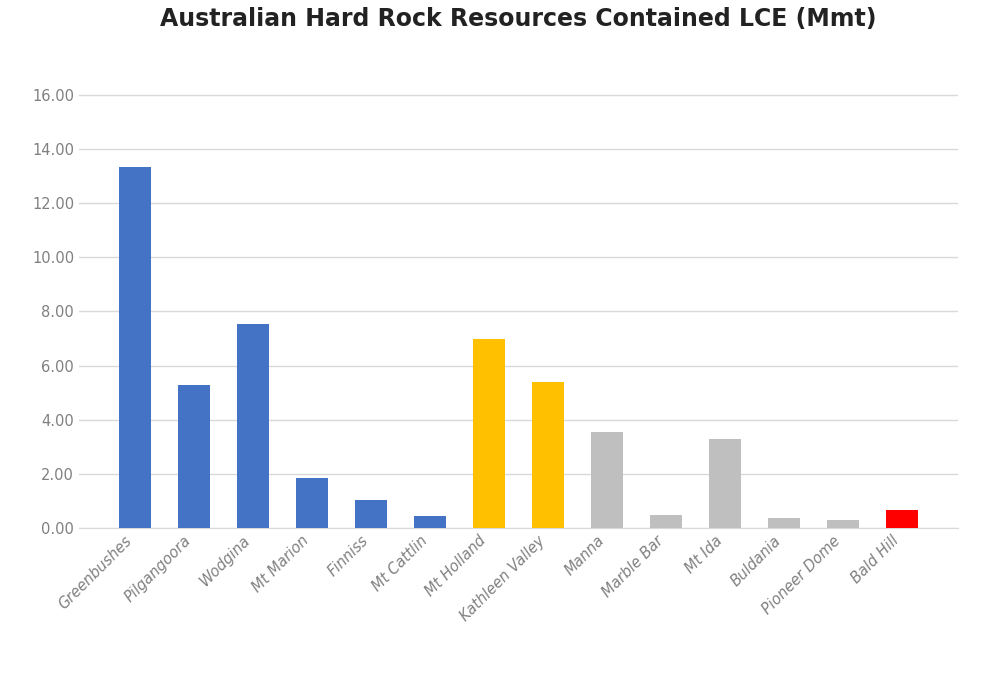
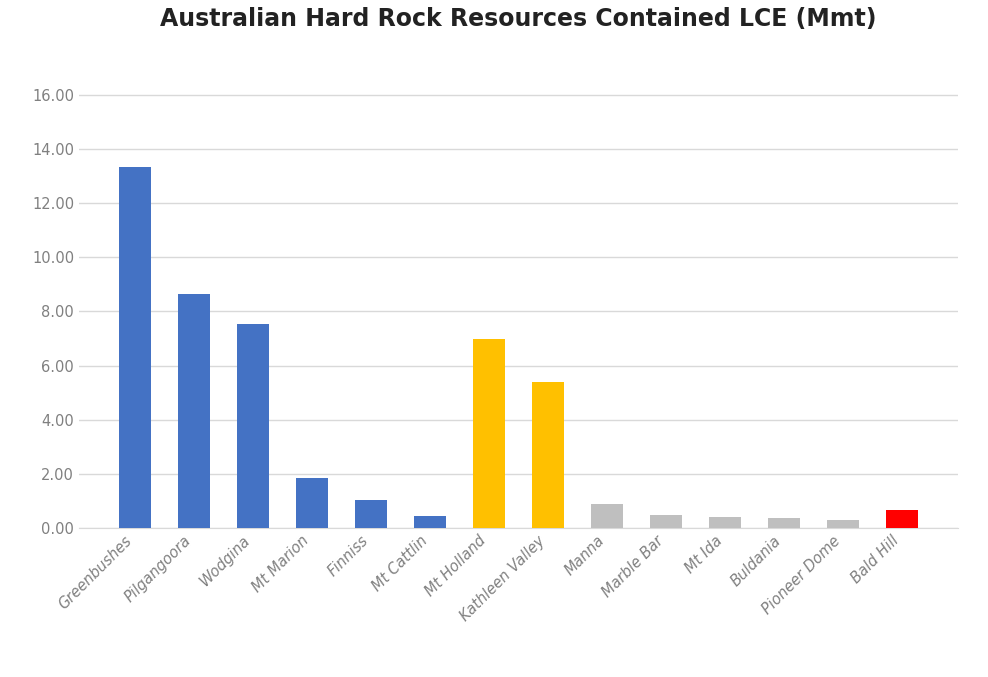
Pilgangoora: 5.30 -> 8.65
Manna: 3.55 -> 0.88
Mt Ida: 3.30 -> 0.42
